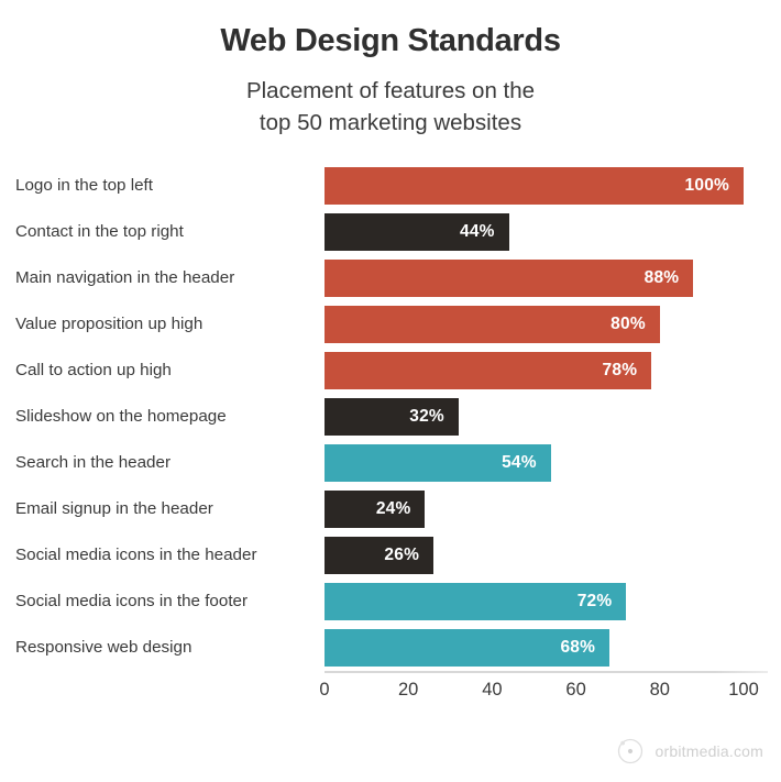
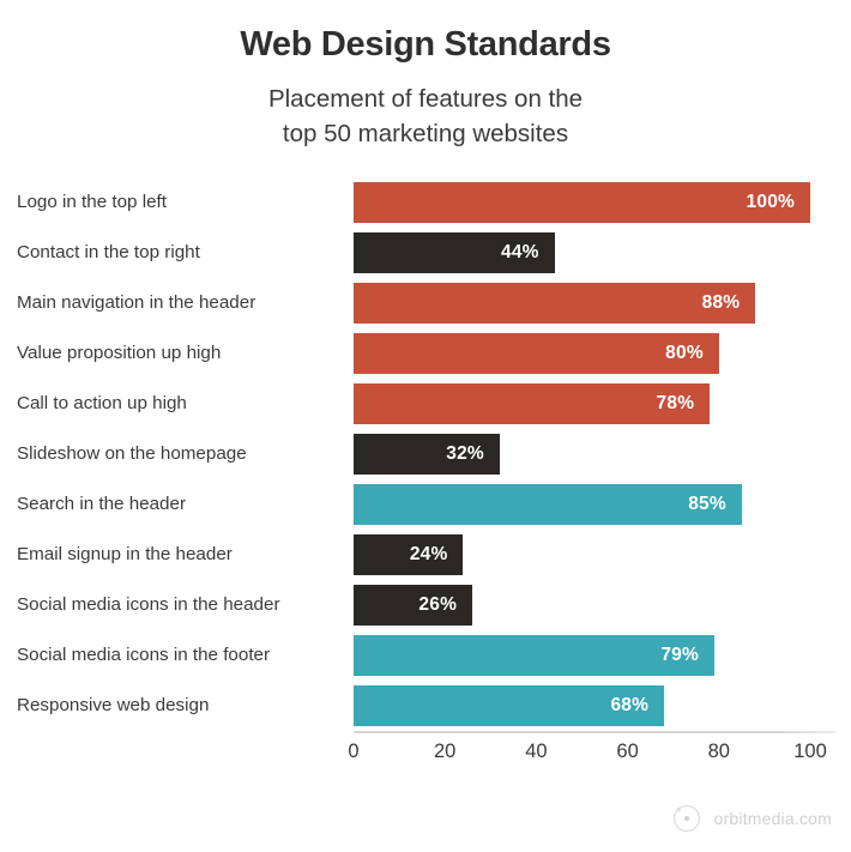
Search in the header: 54% -> 85%
Social media icons in the footer: 72% -> 79%
